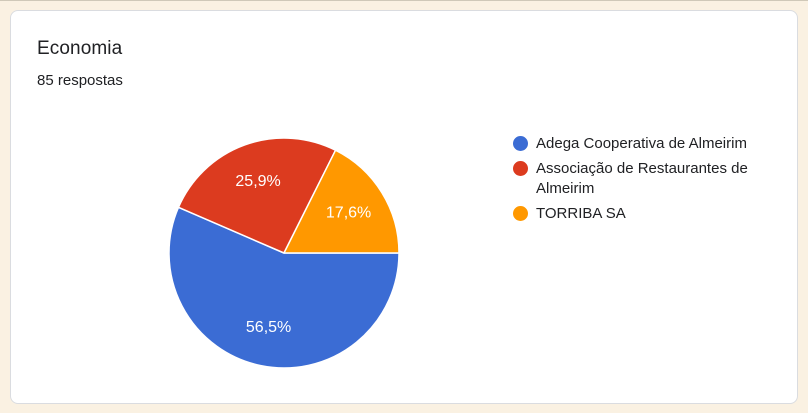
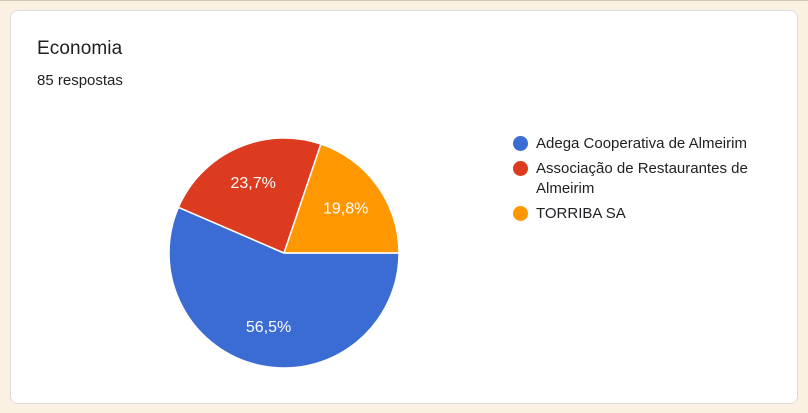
Associação de Restaurantes de Almeirim: 25,9% -> 23,7%
TORRIBA SA: 17,6% -> 19,8%
